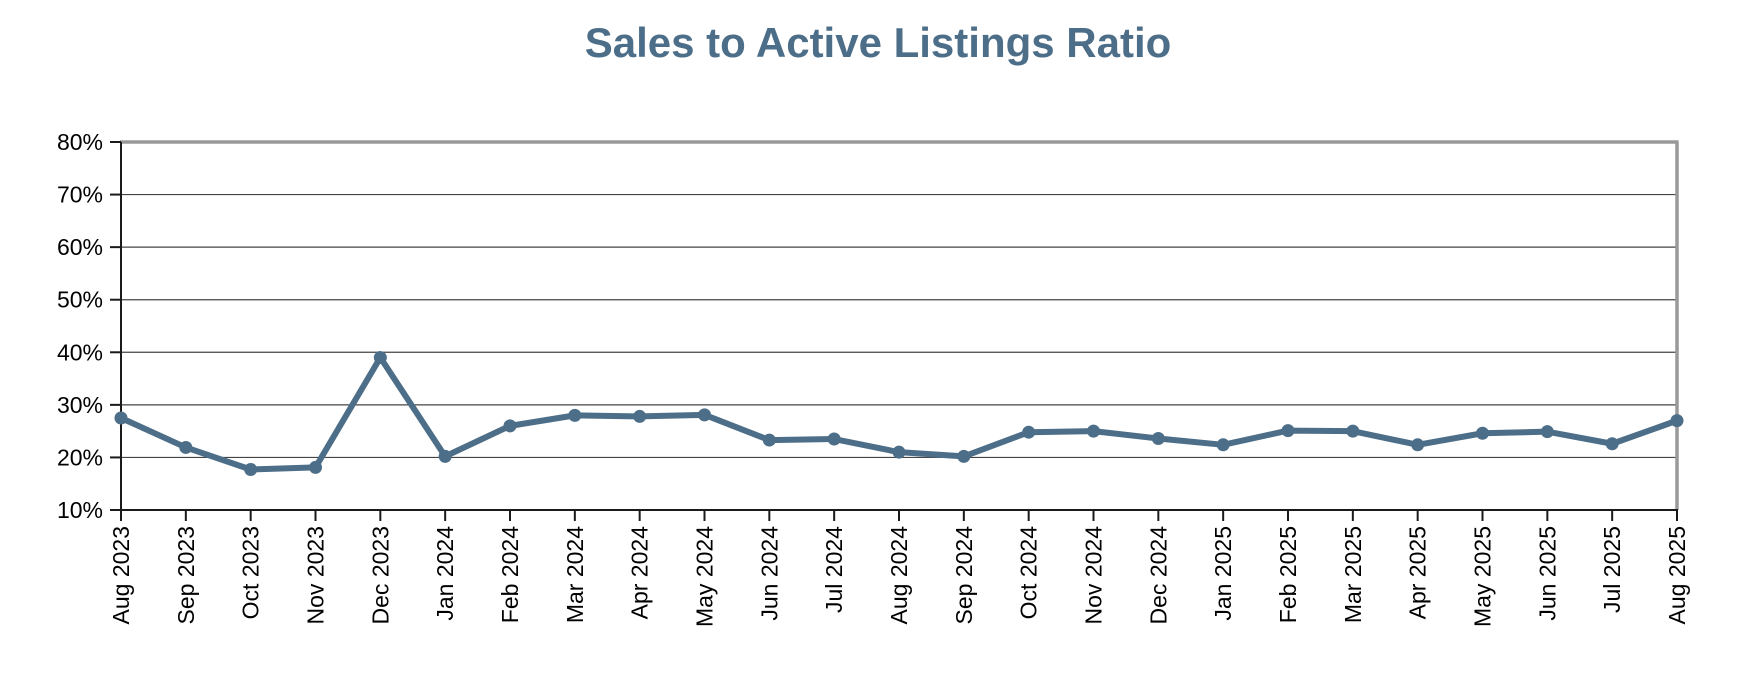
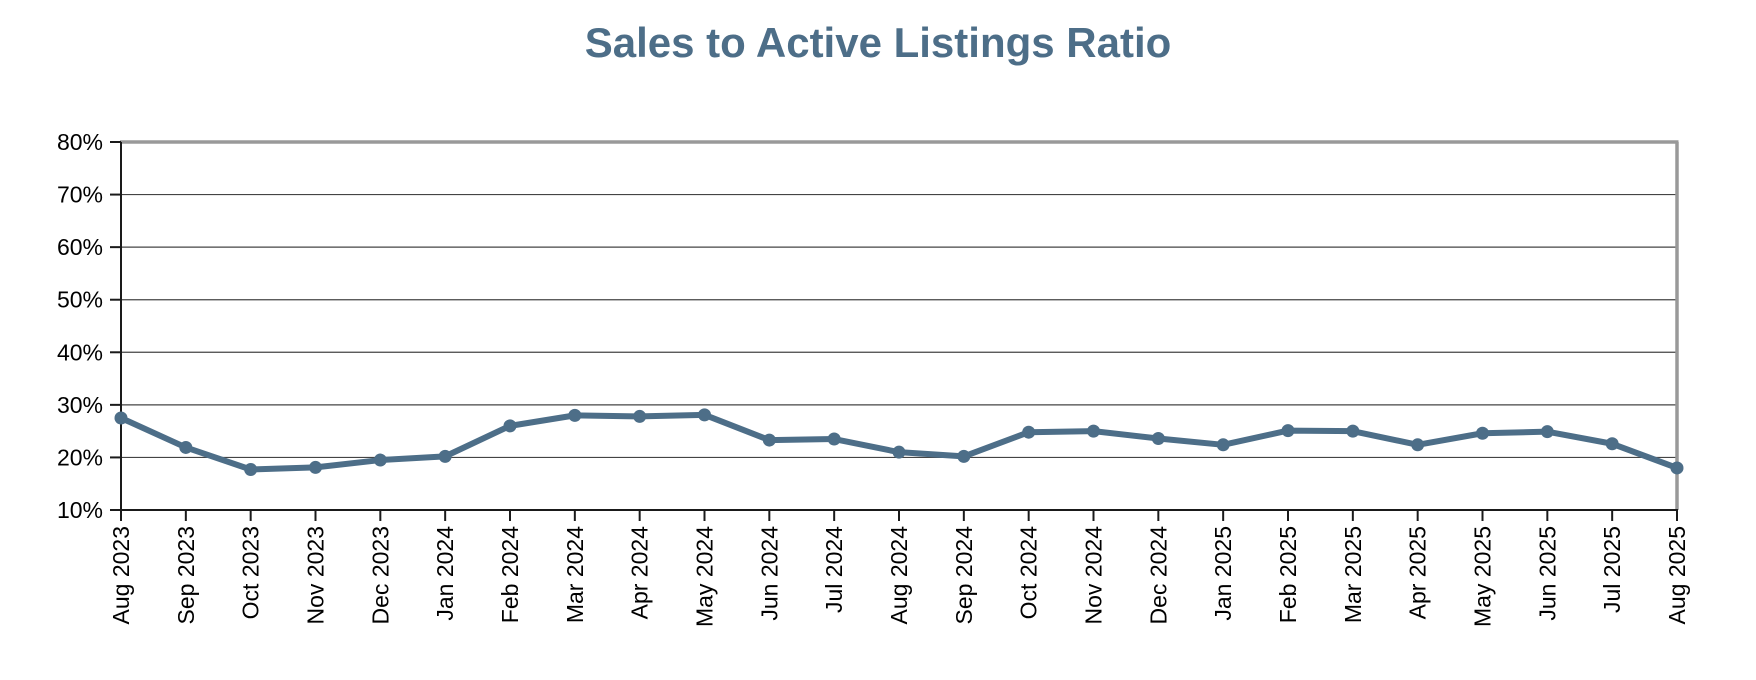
Dec 2023: 39% -> 20%
Aug 2025: 27% -> 18%
